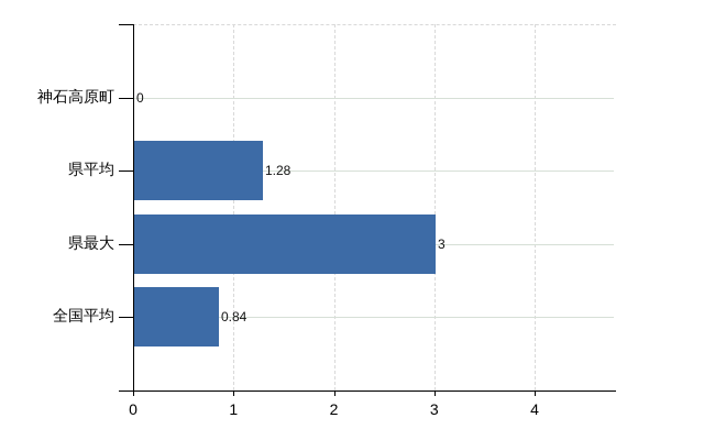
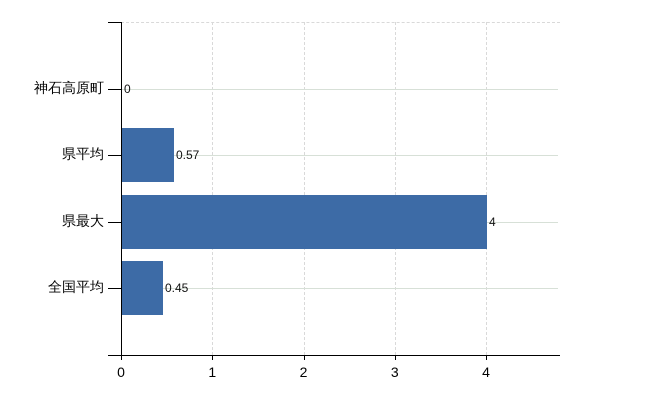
県平均: 1.28 -> 0.57
県最大: 3 -> 4
全国平均: 0.84 -> 0.45
